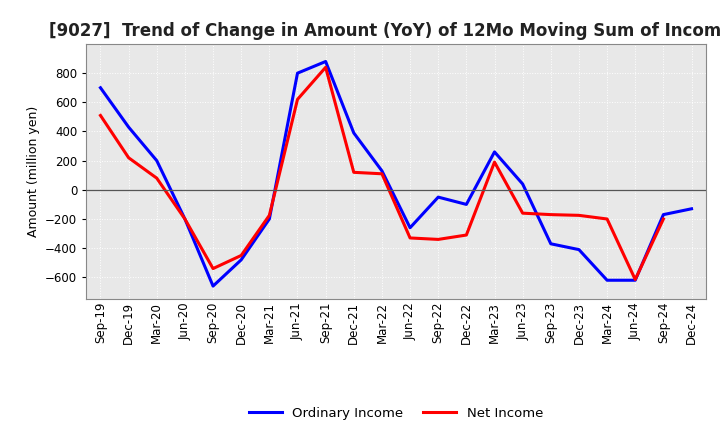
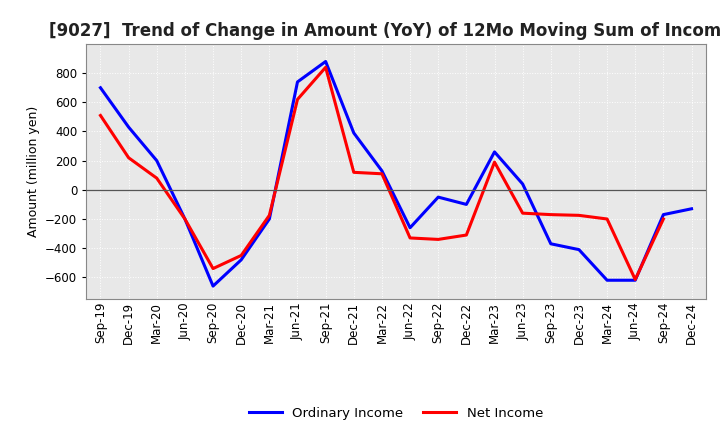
Ordinary Income/Jun-21: 800 -> 740
